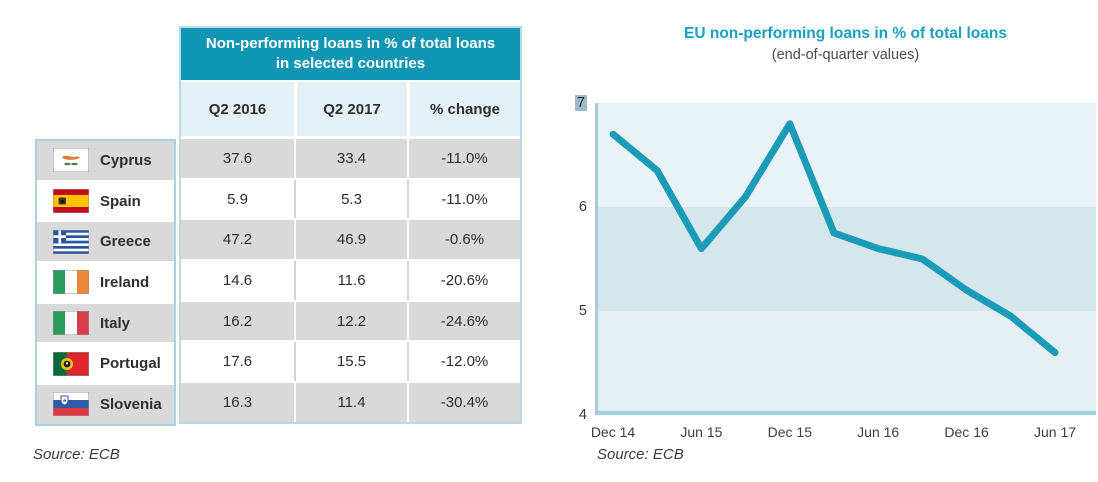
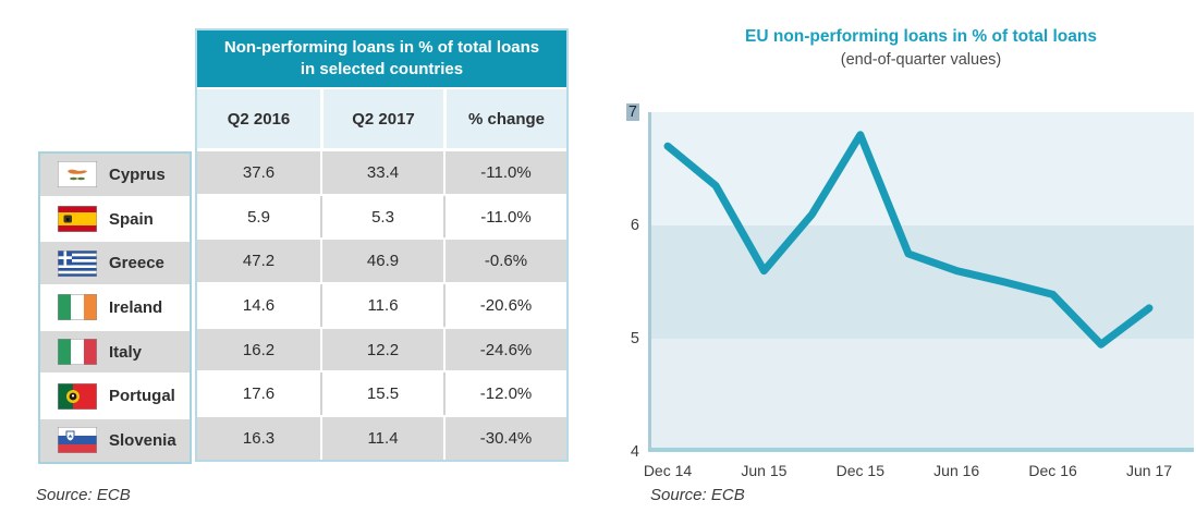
Dec 16: 5.20 -> 5.39
Jun 17: 4.60 -> 5.27
